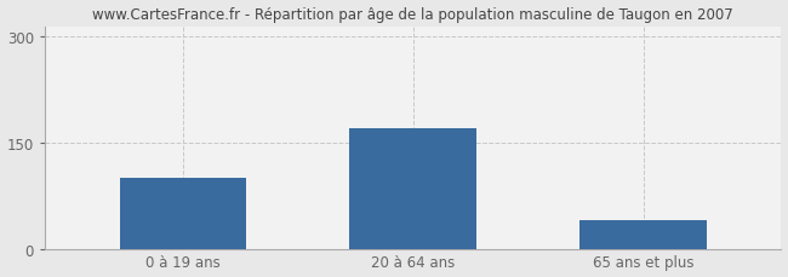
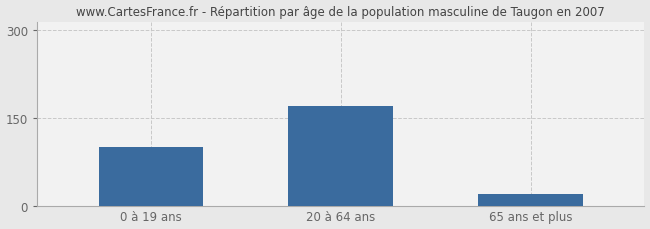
65 ans et plus: 40 -> 20
